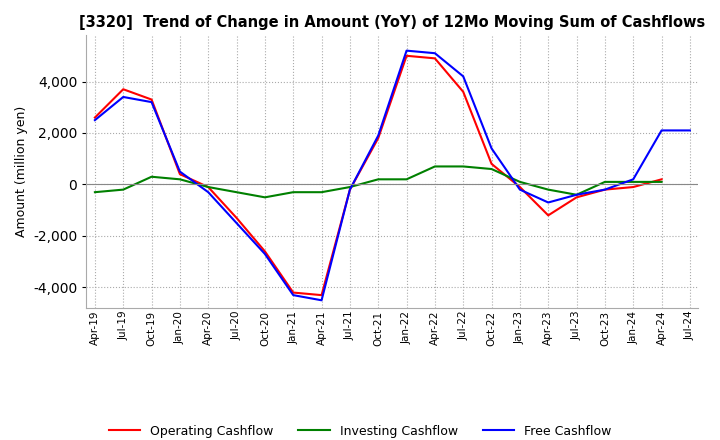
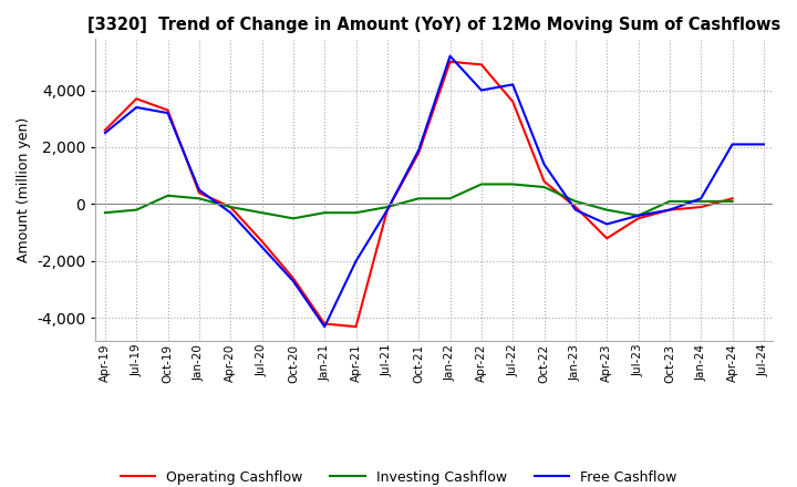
Free Cashflow/Apr-21: -4,500 -> -2,000
Free Cashflow/Apr-22: 5,100 -> 4,000
